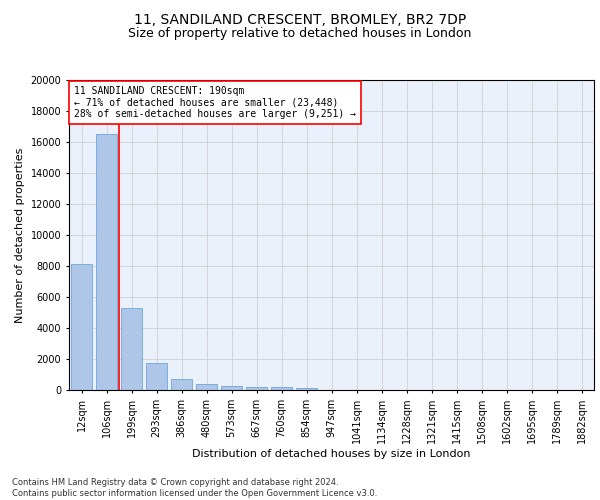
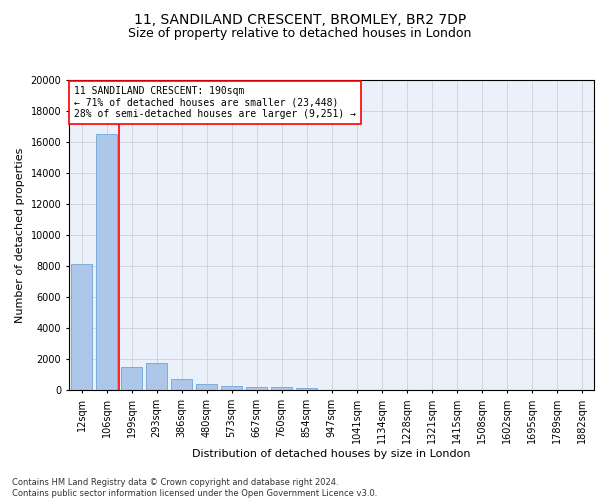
199sqm: 5300 -> 1500
